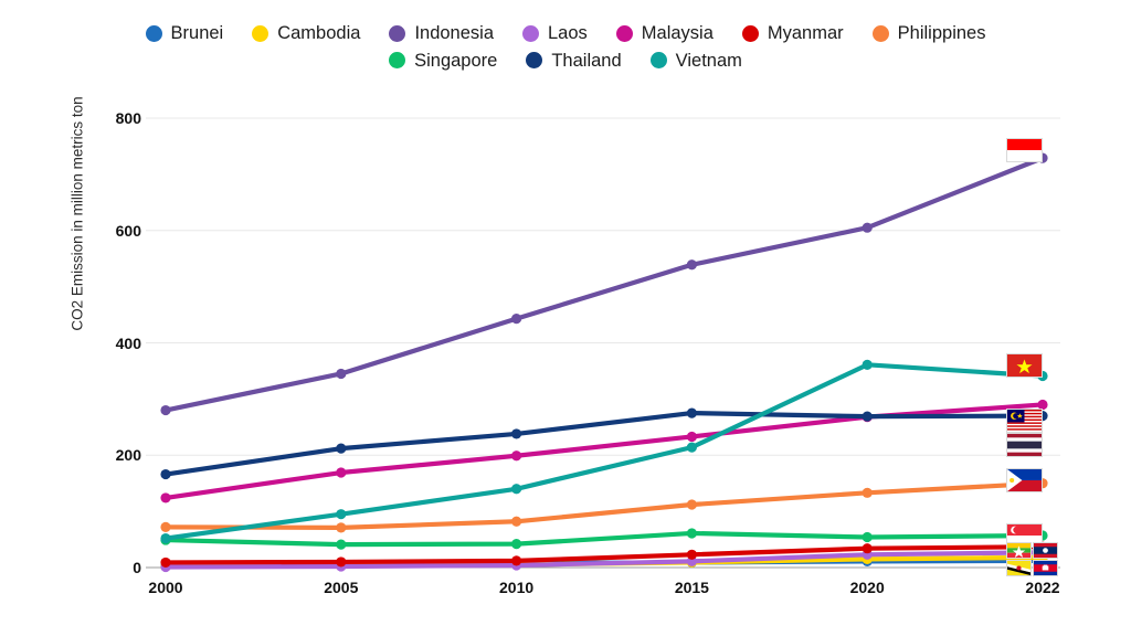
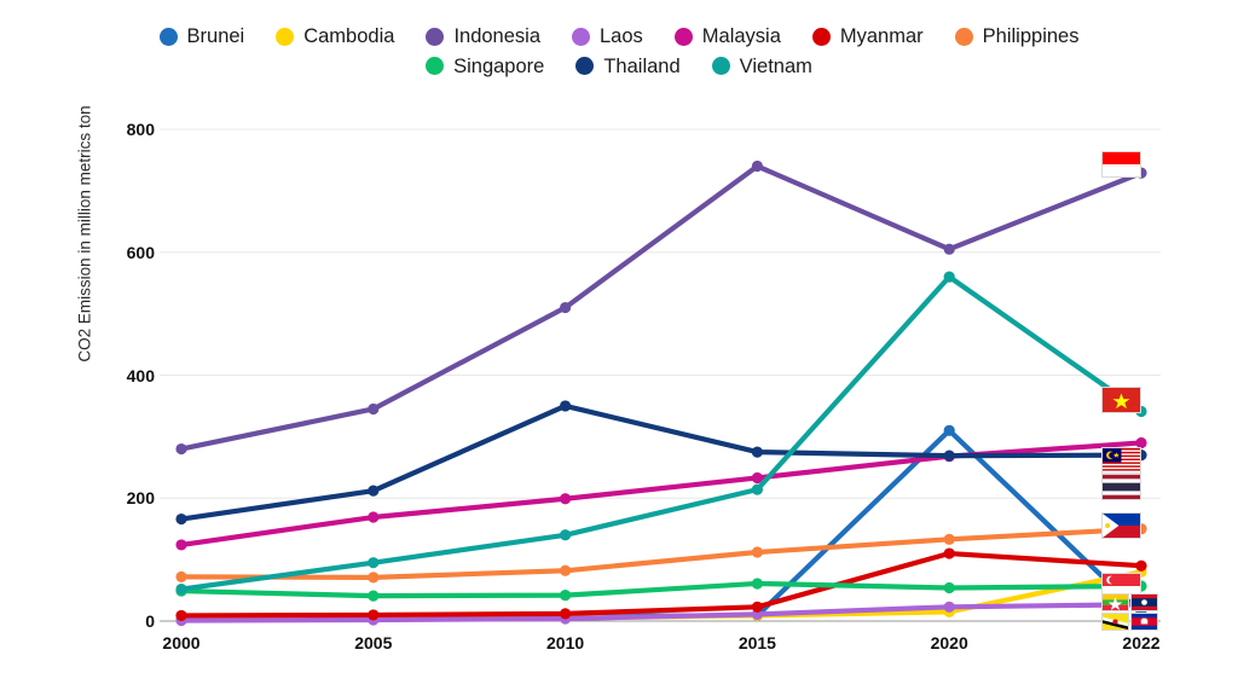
Indonesia/2010: 440 -> 510
Thailand/2010: 240 -> 350
Indonesia/2015: 540 -> 740
Brunei/2020: 10 -> 310
Myanmar/2020: 30 -> 110
Vietnam/2020: 360 -> 560
Cambodia/2022: 20 -> 80
Myanmar/2022: 40 -> 90
